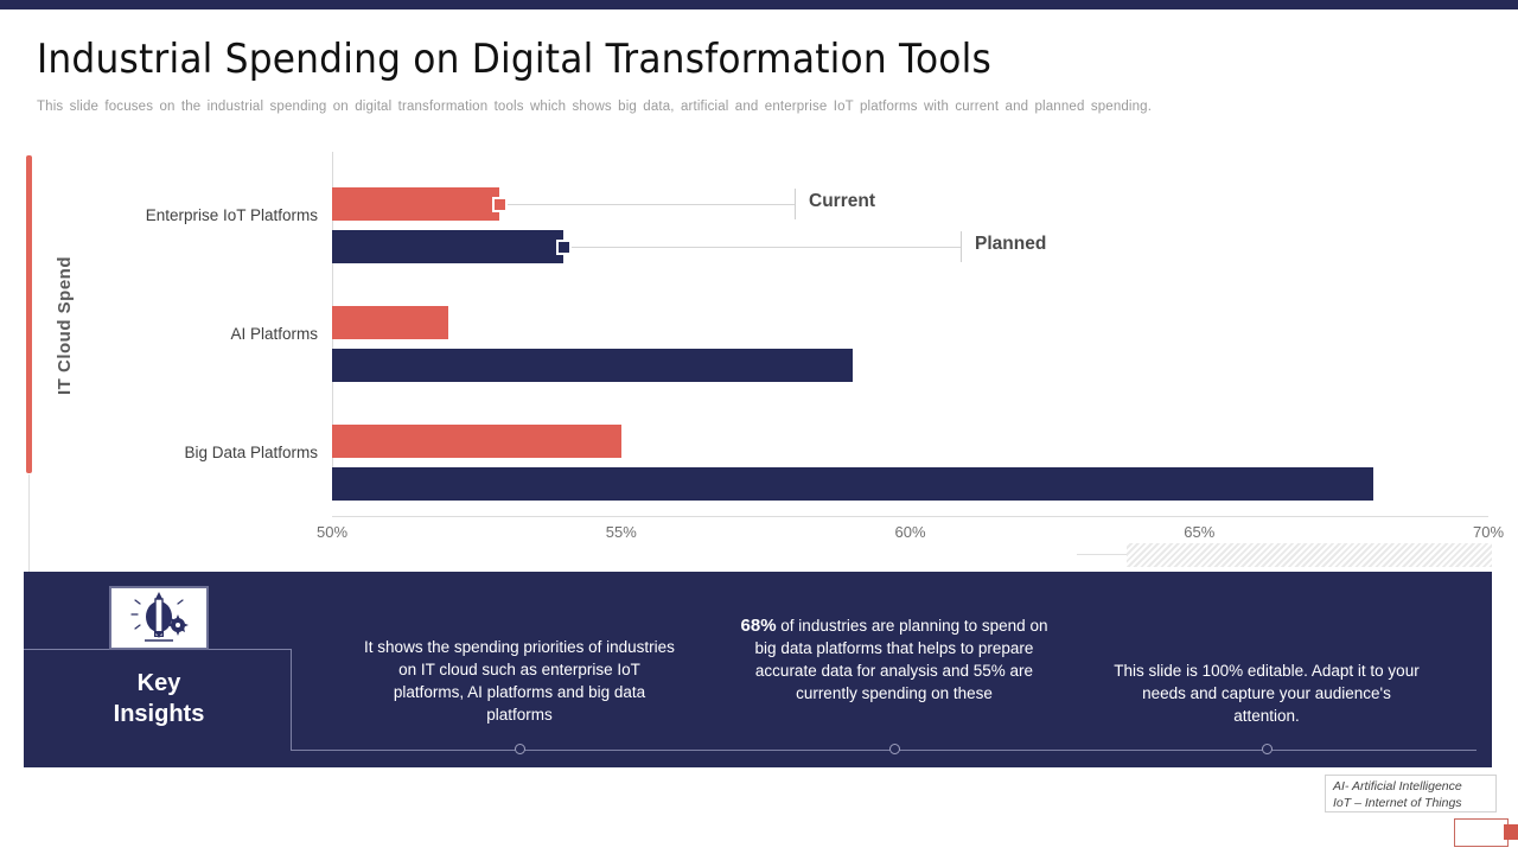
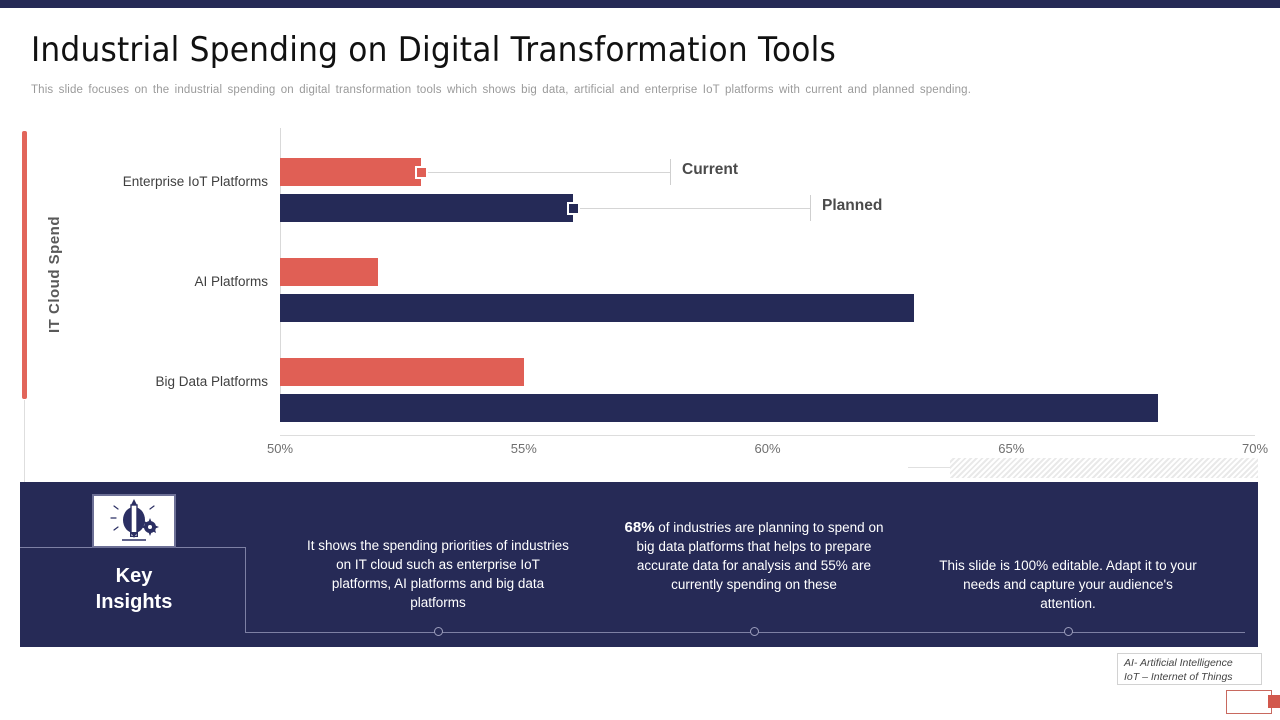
Planned/Enterprise IoT Platforms: 54% -> 56%
Planned/AI Platforms: 59% -> 63%
